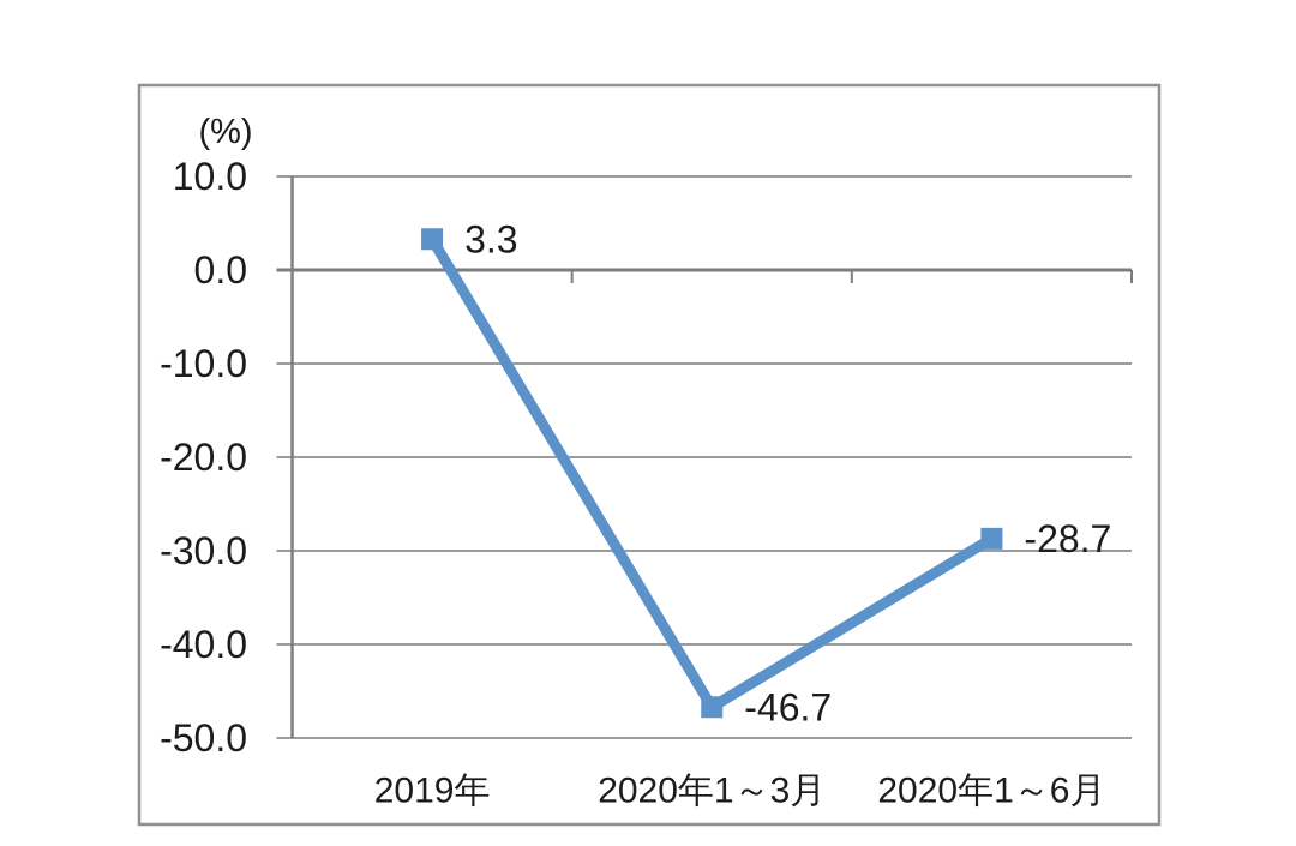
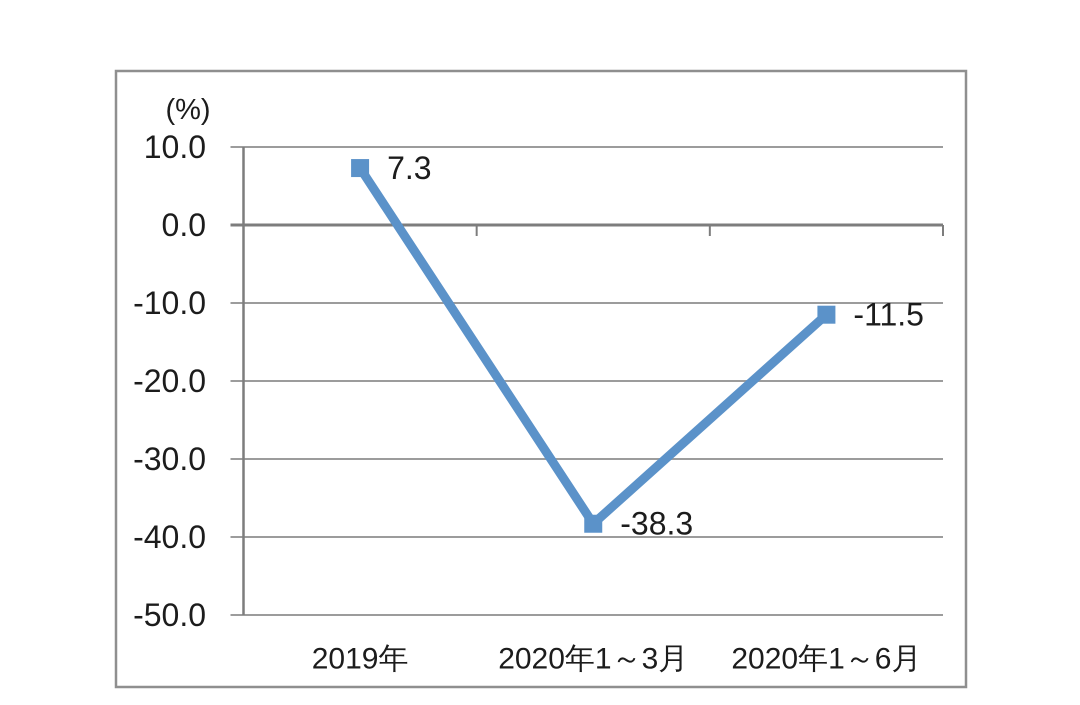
2019年: 3.3 -> 7.3
2020年1～3月: -46.7 -> -38.3
2020年1～6月: -28.7 -> -11.5
